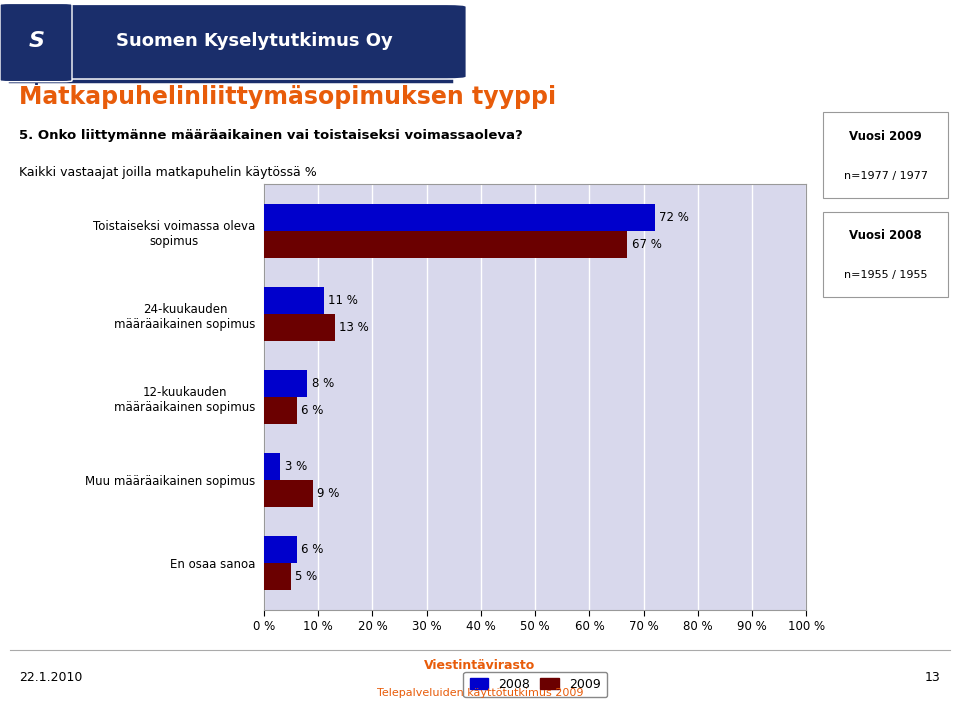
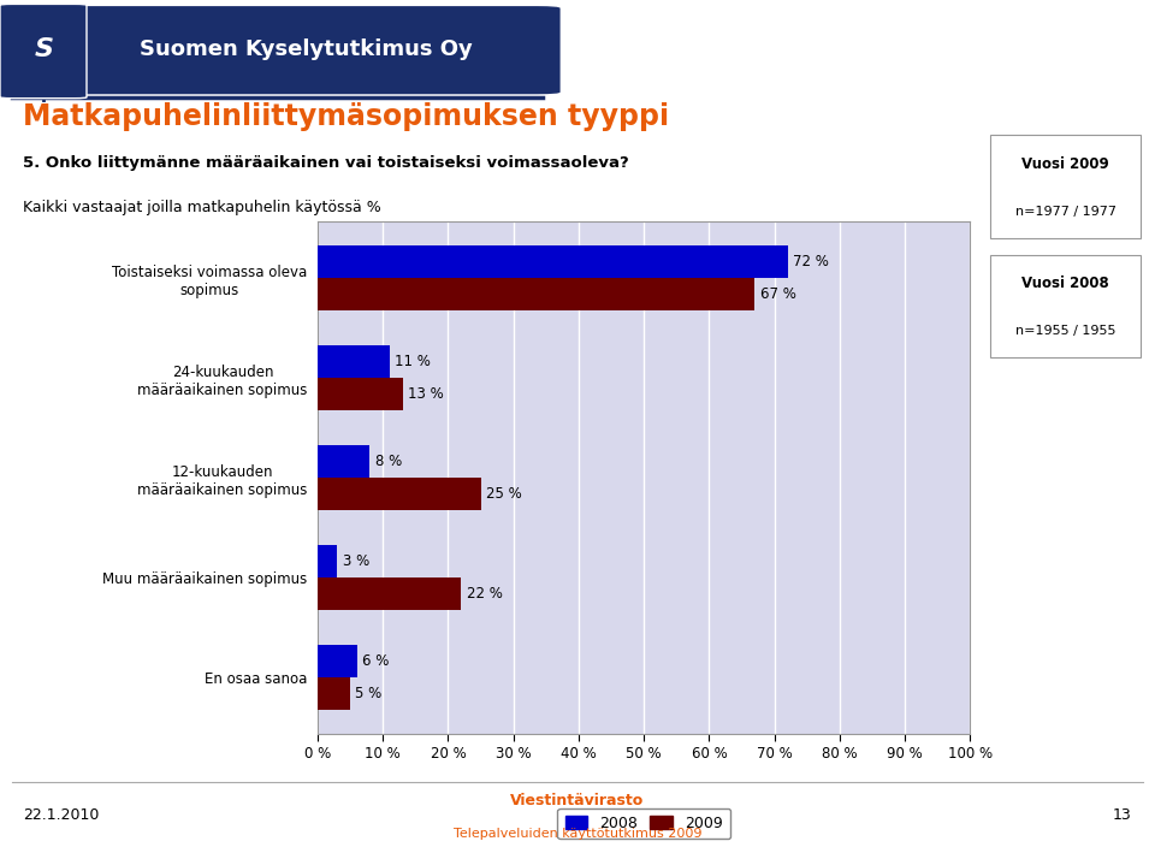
2009/12-kuukauden määräaikainen sopimus: 6 -> 25
2009/Muu määräaikainen sopimus: 9 -> 22
